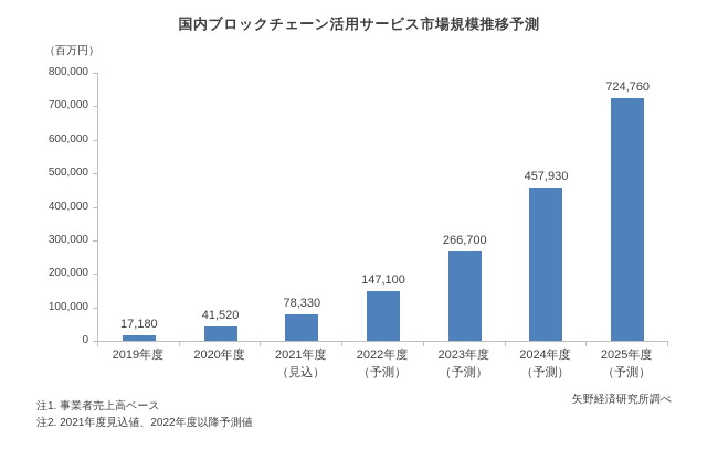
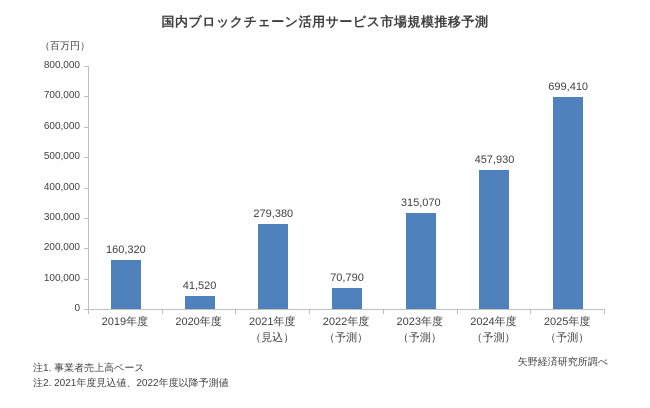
2019年度: 17,180 -> 160,320
2021年度: 78,330 -> 279,380
2022年度: 147,100 -> 70,790
2023年度: 266,700 -> 315,070
2025年度: 724,760 -> 699,410
